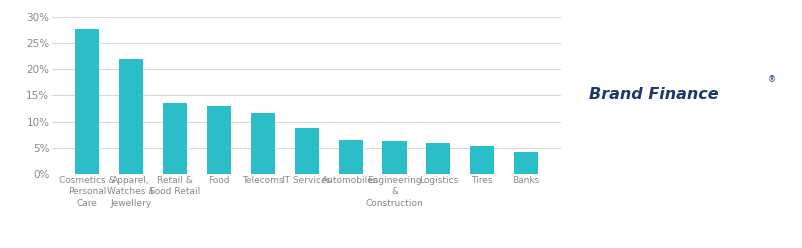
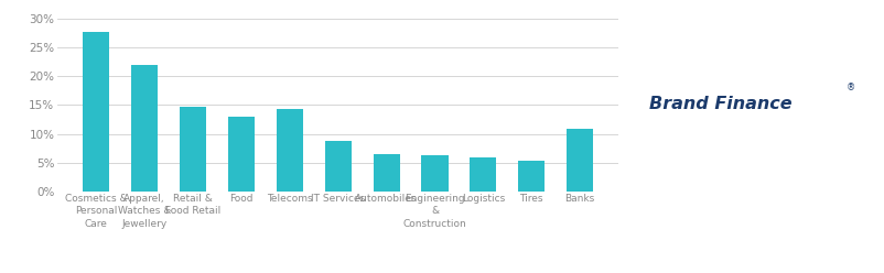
Retail & Food Retail: 13.6% -> 14.8%
Telecoms: 11.6% -> 14.4%
Banks: 4.2% -> 10.8%
